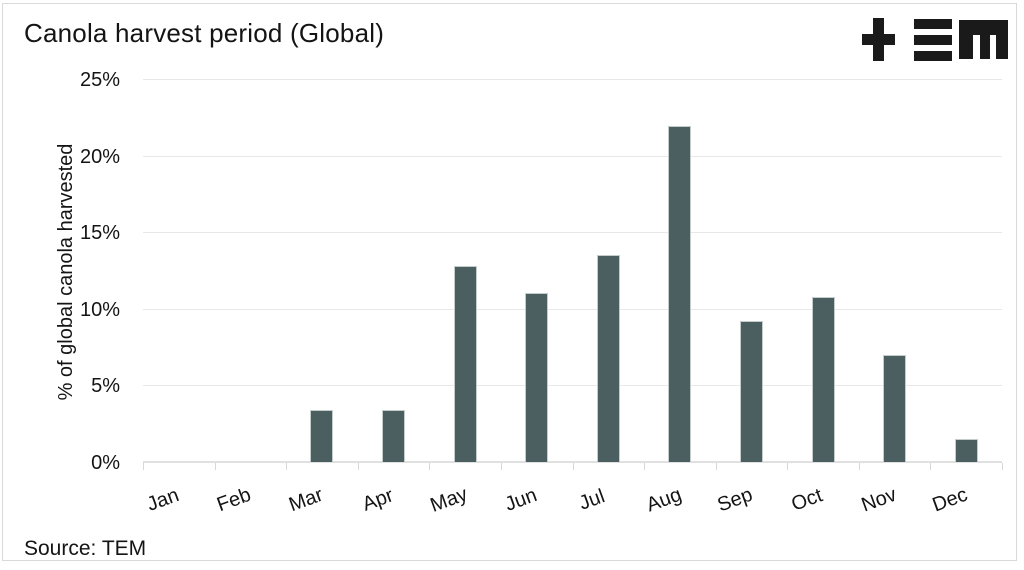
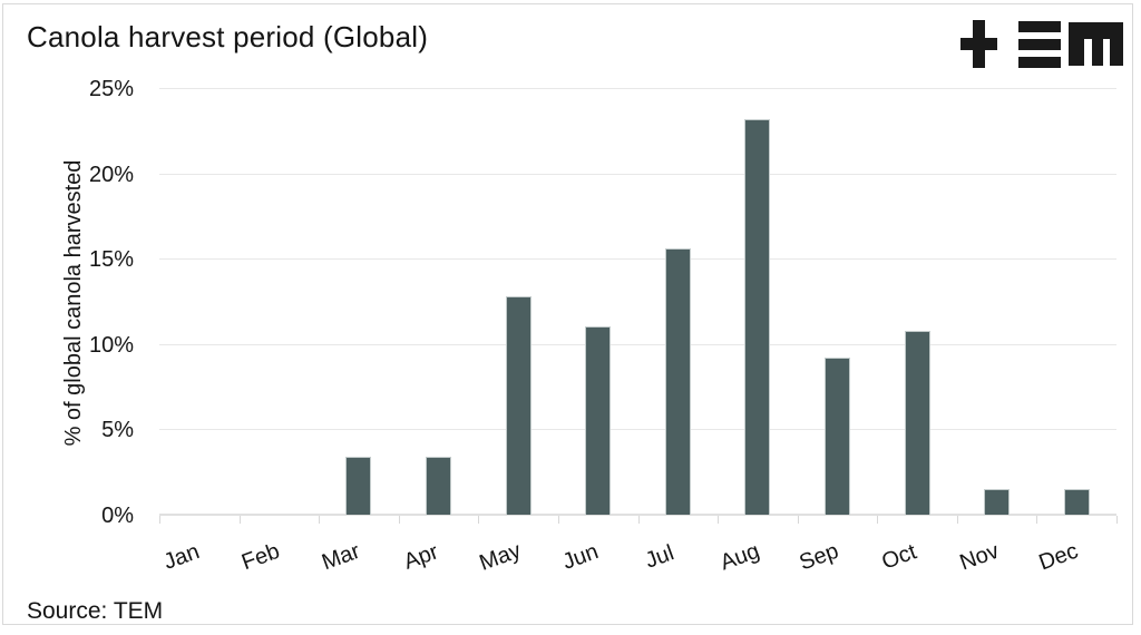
Jul: 13.5% -> 15.6%
Aug: 21.9% -> 23.2%
Nov: 7.0% -> 1.5%
